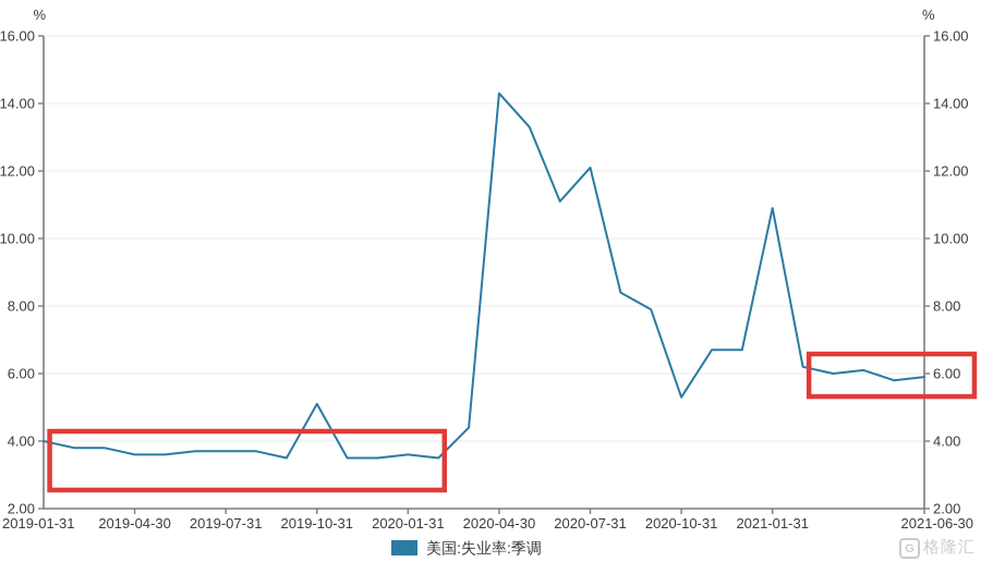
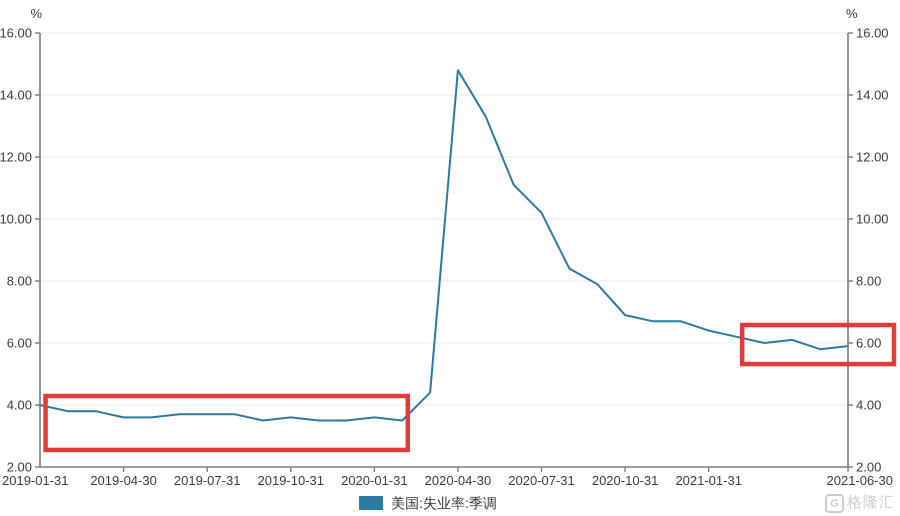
2019-10-31: 5.1 -> 3.6
2020-04-30: 14.3 -> 14.8
2020-07-31: 12.1 -> 10.2
2020-10-31: 5.3 -> 6.9
2021-01-31: 10.9 -> 6.4
